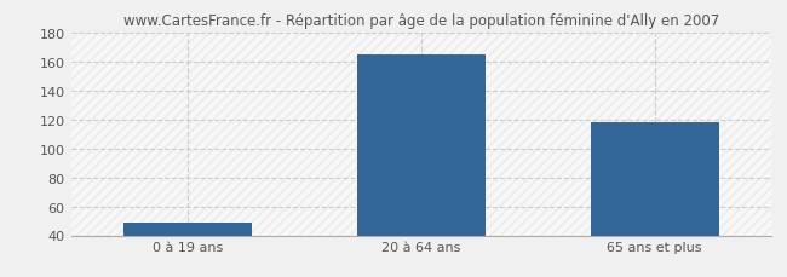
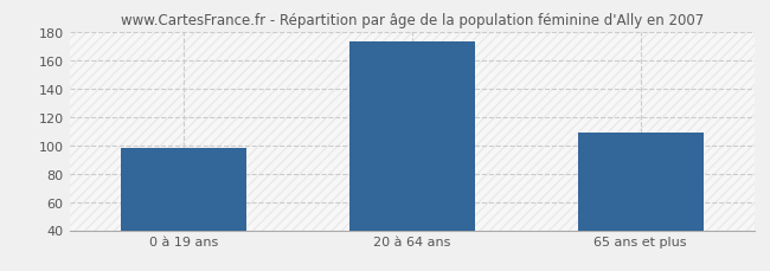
0 à 19 ans: 49 -> 98
20 à 64 ans: 165 -> 173
65 ans et plus: 118 -> 109
